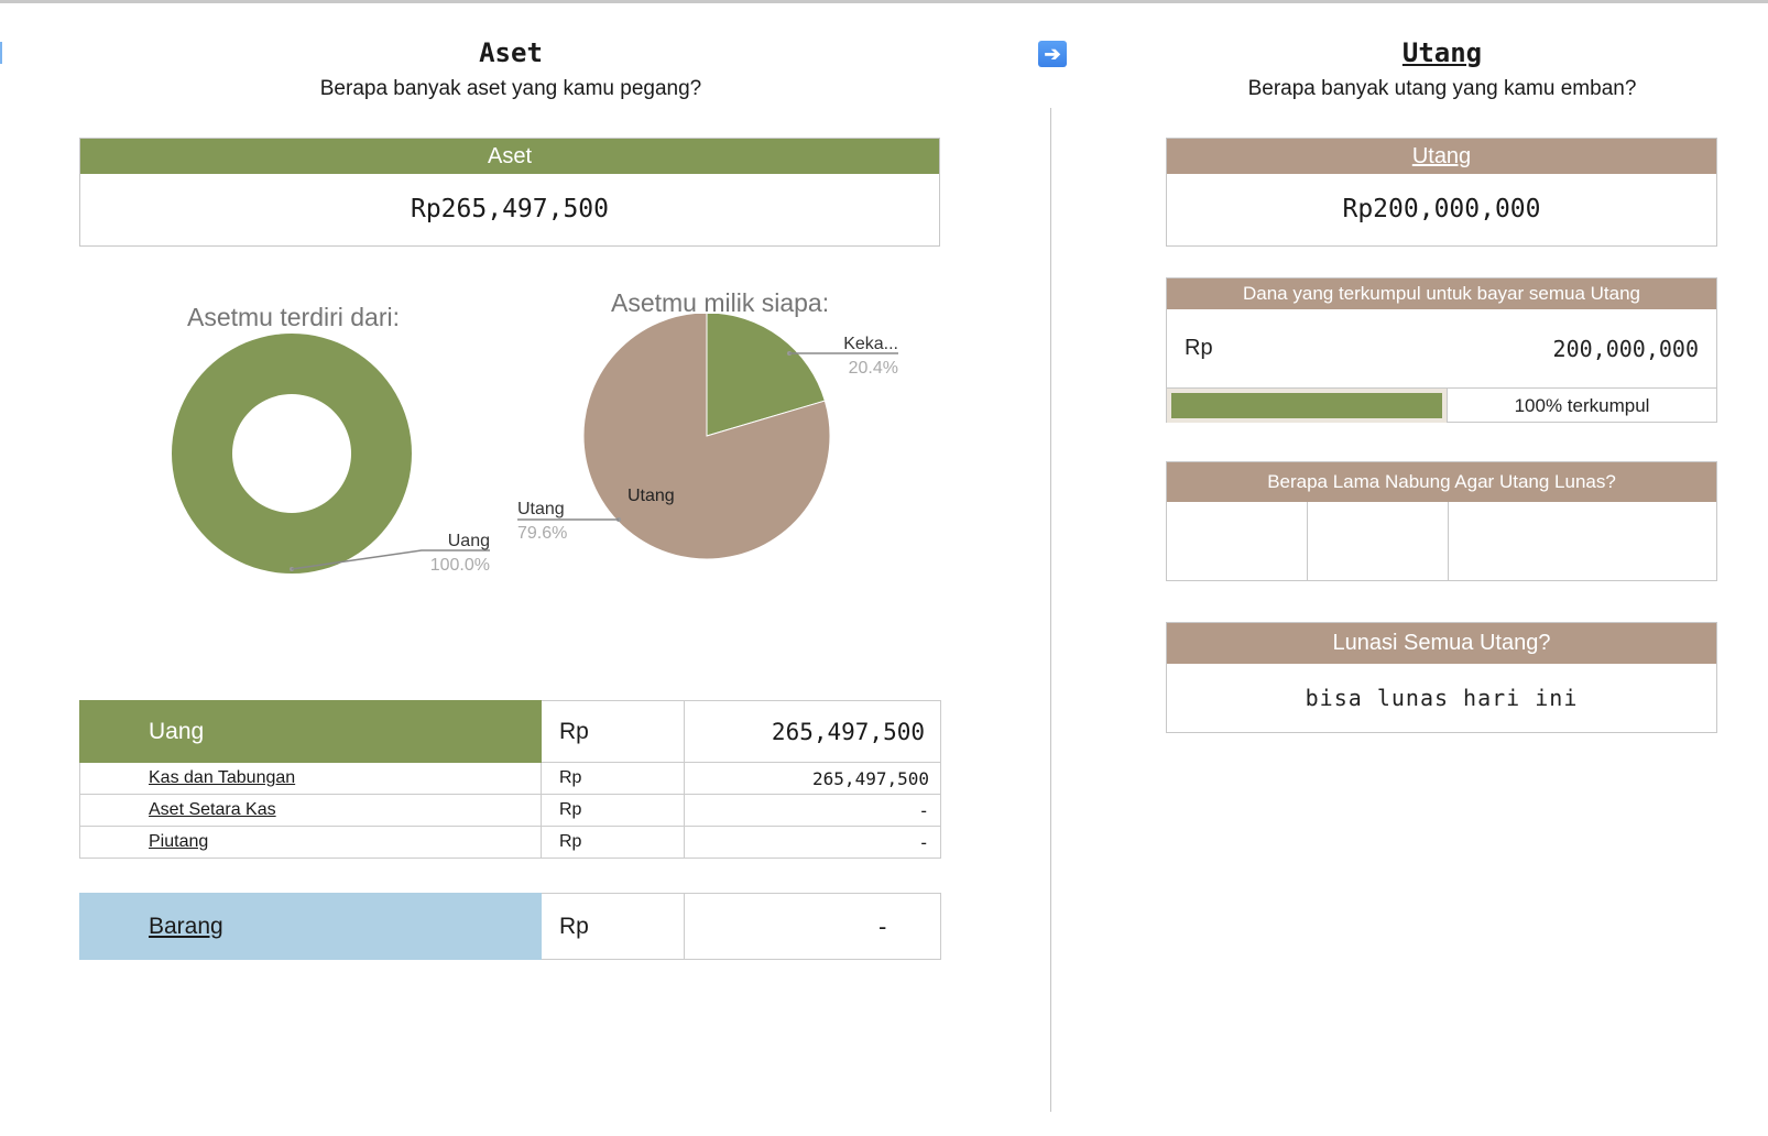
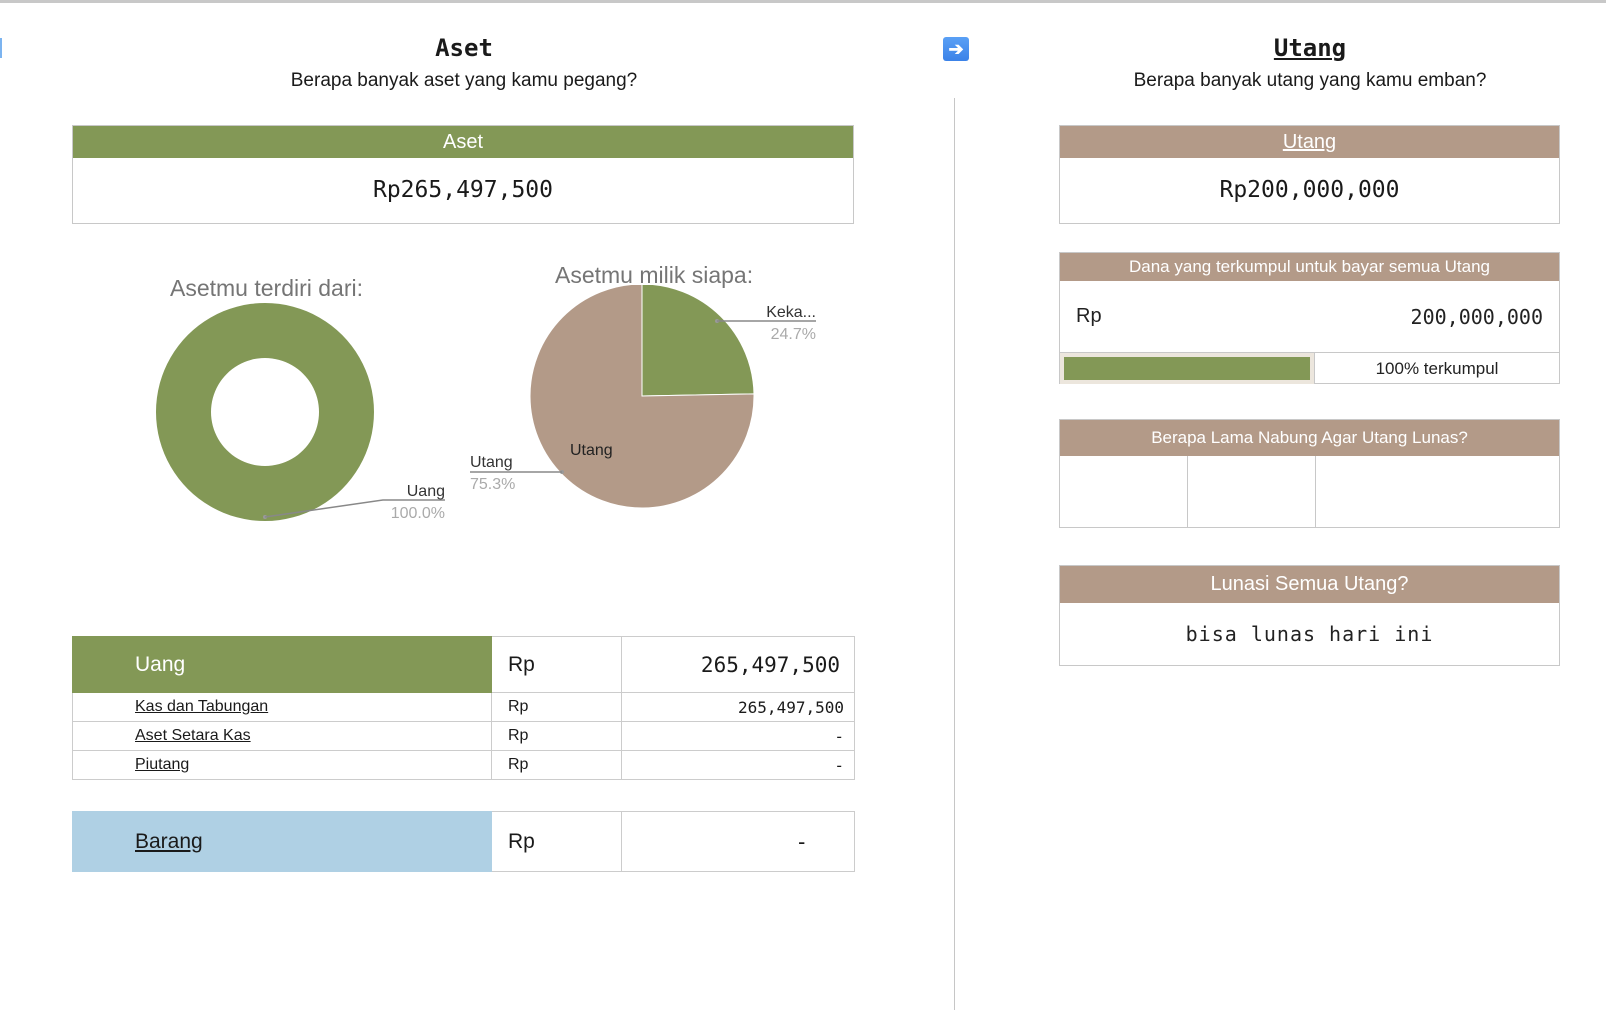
Asetmu milik siapa:/Keka...: 20.4% -> 24.7%
Asetmu milik siapa:/Utang: 79.6% -> 75.3%
